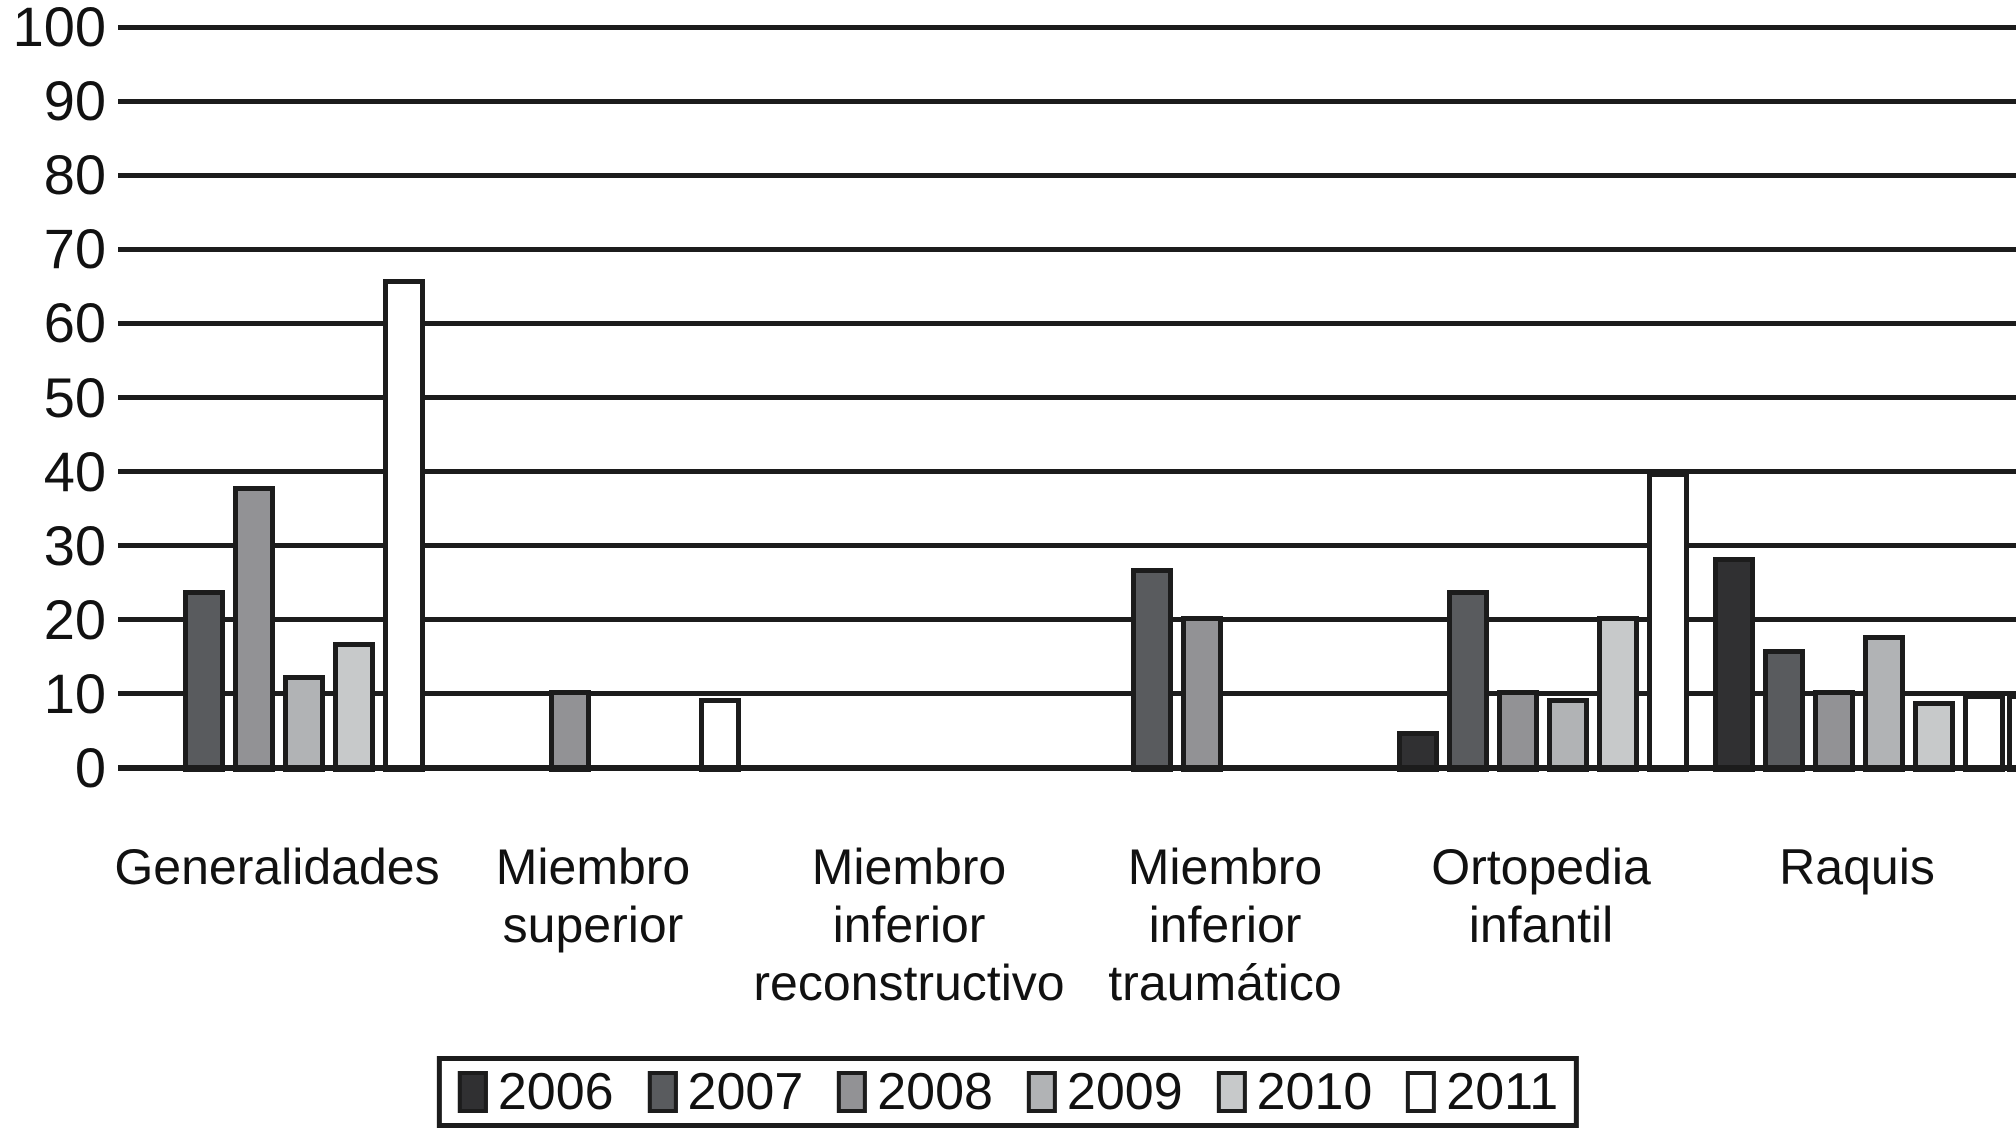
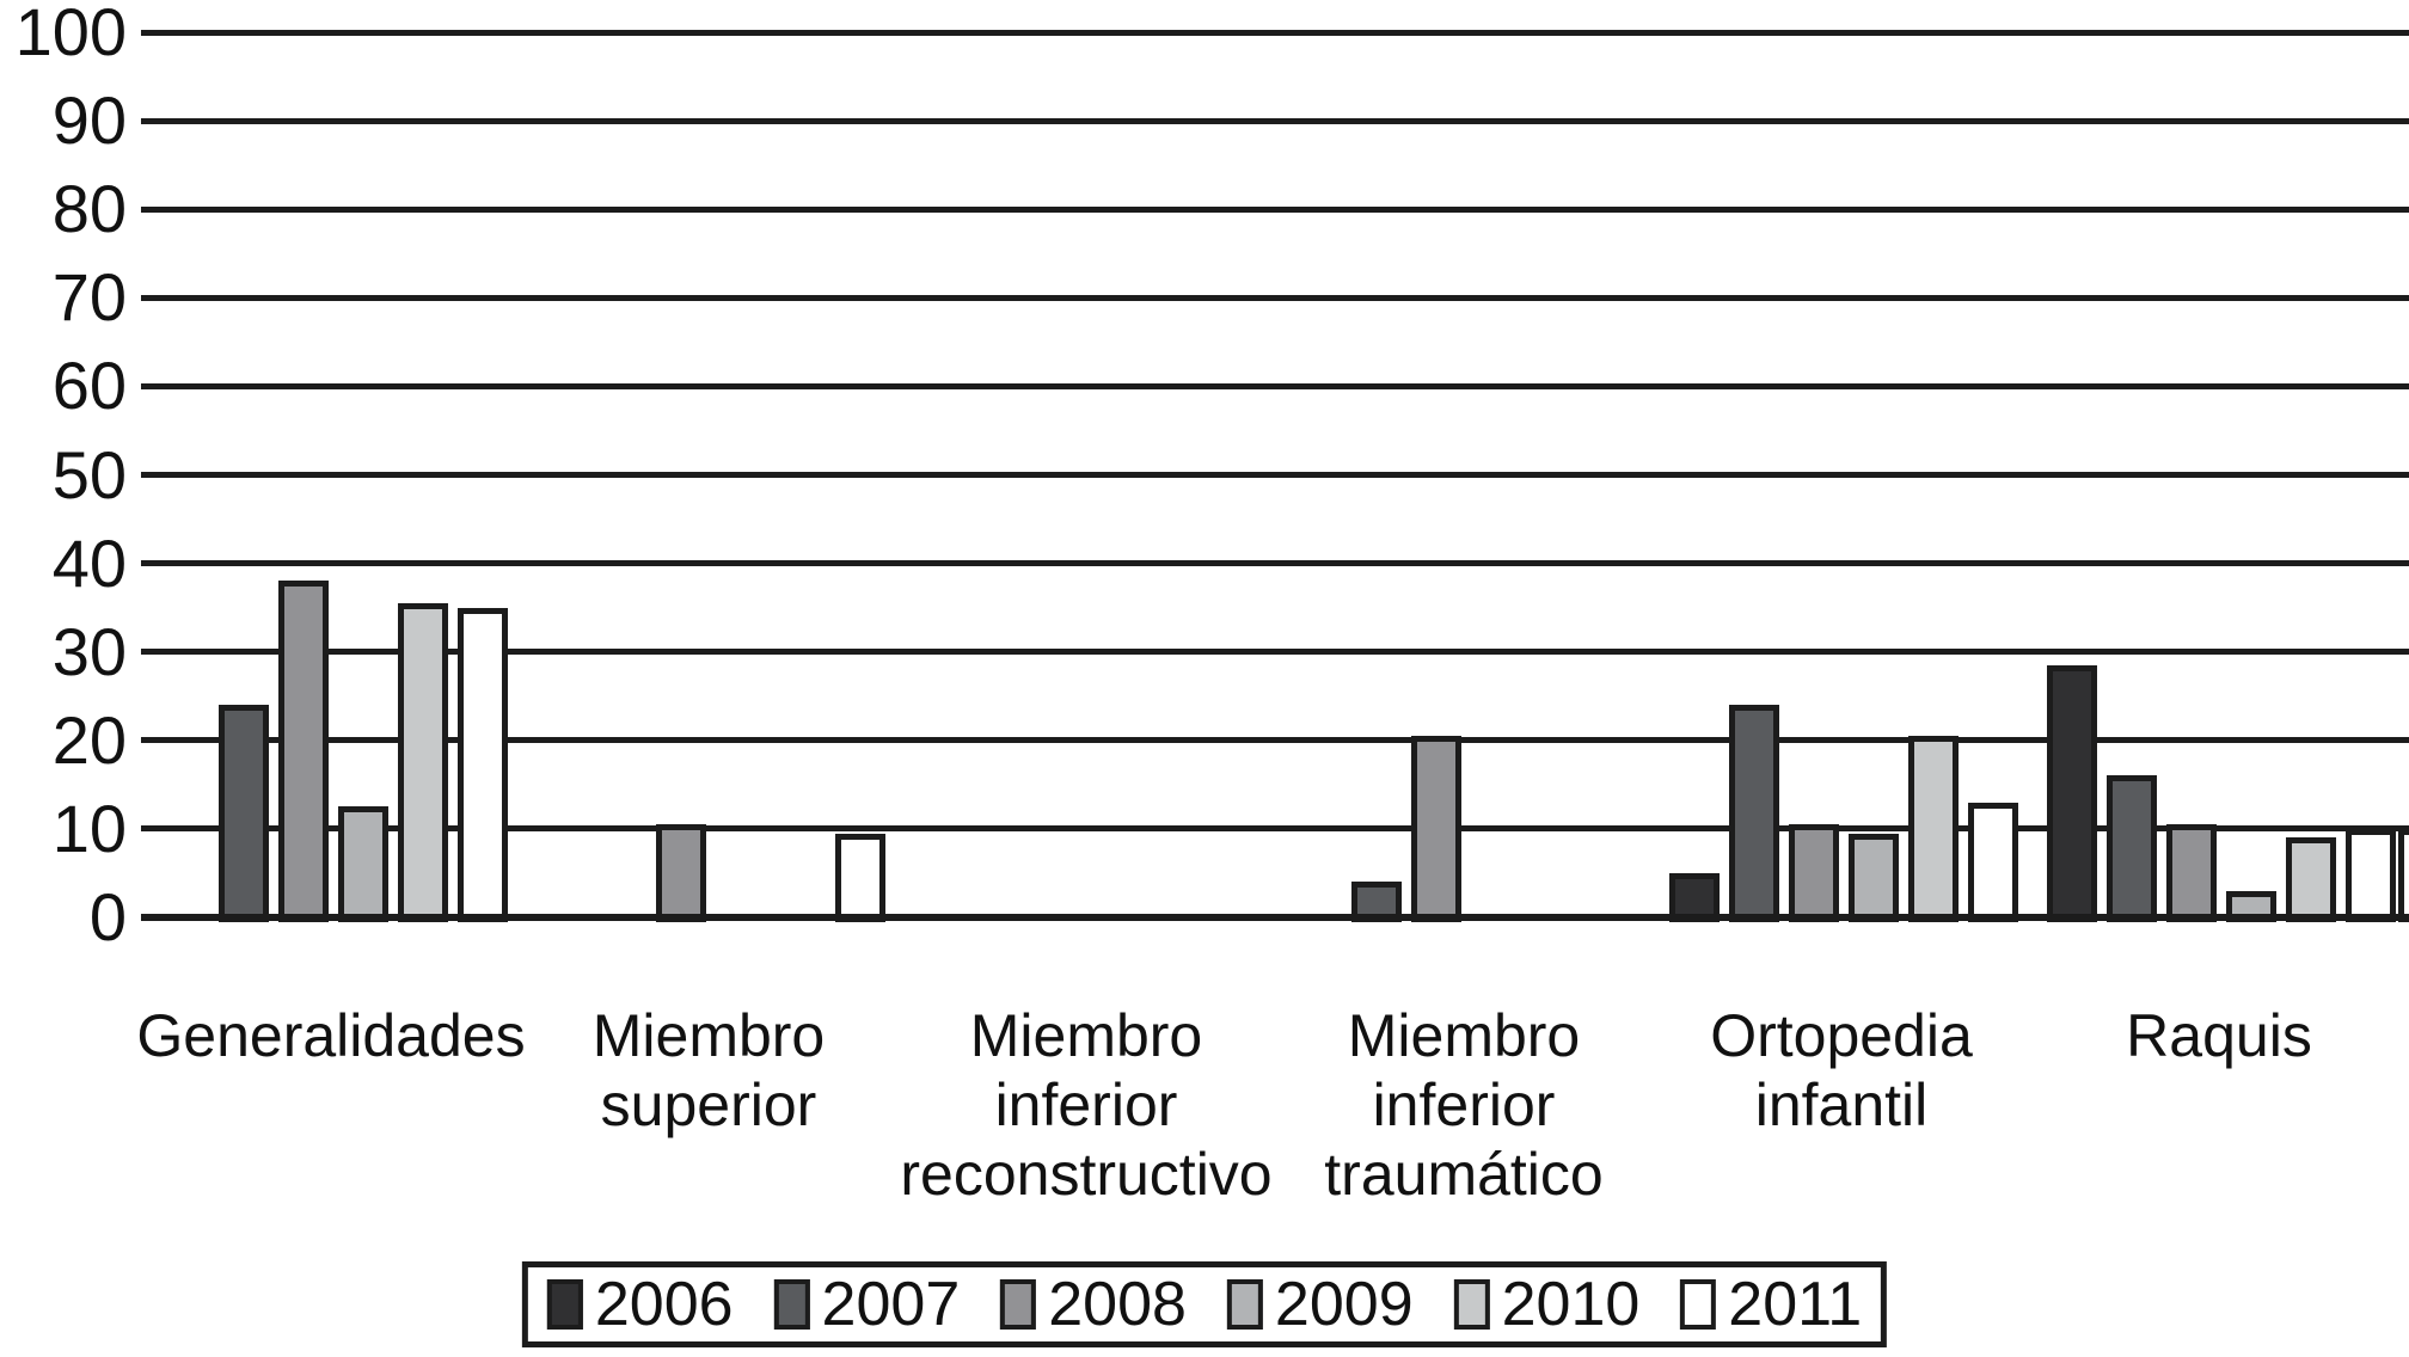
2010/Generalidades: 17 -> 36
2011/Generalidades: 66 -> 35
2007/Miembro inferior traumático: 27 -> 4
2011/Ortopedia infantil: 40 -> 13
2009/Raquis: 18 -> 3
